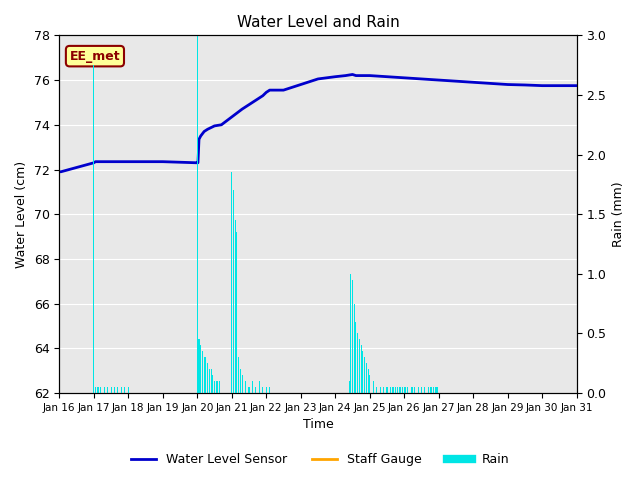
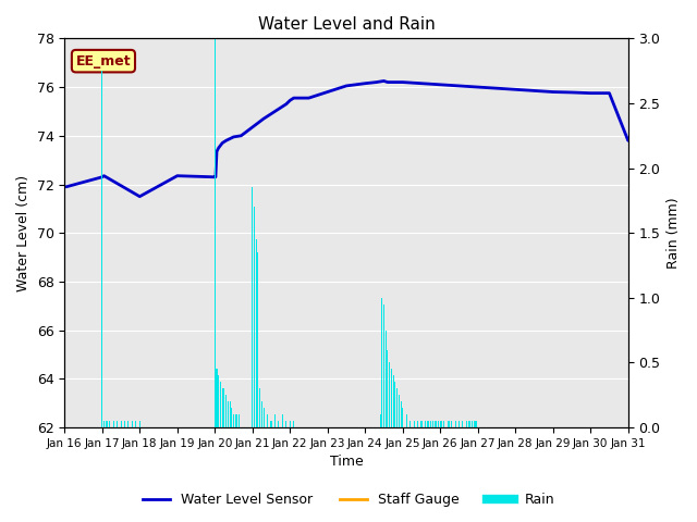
Water Level Sensor/Jan 18: 72.35 -> 71.50
Water Level Sensor/Jan 31: 75.75 -> 73.80
